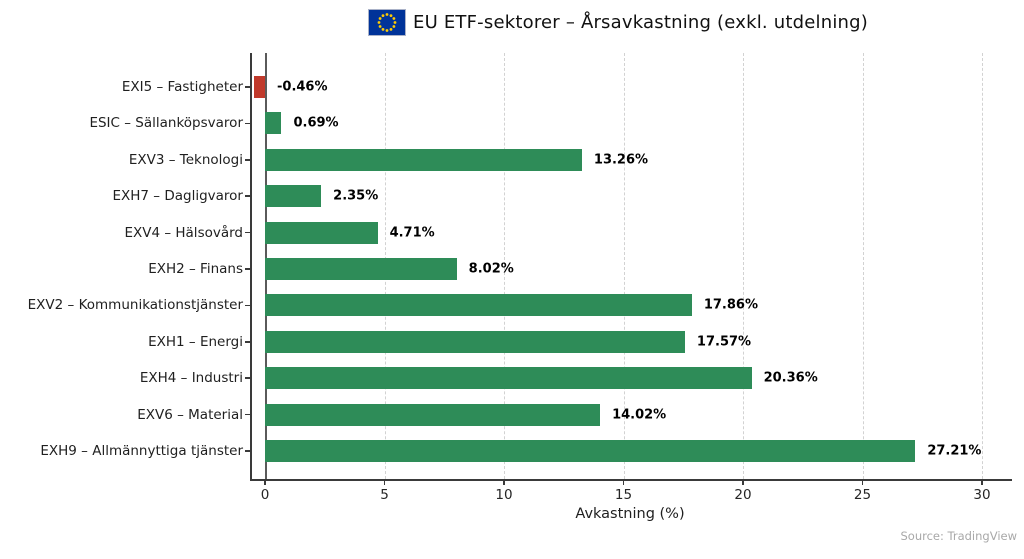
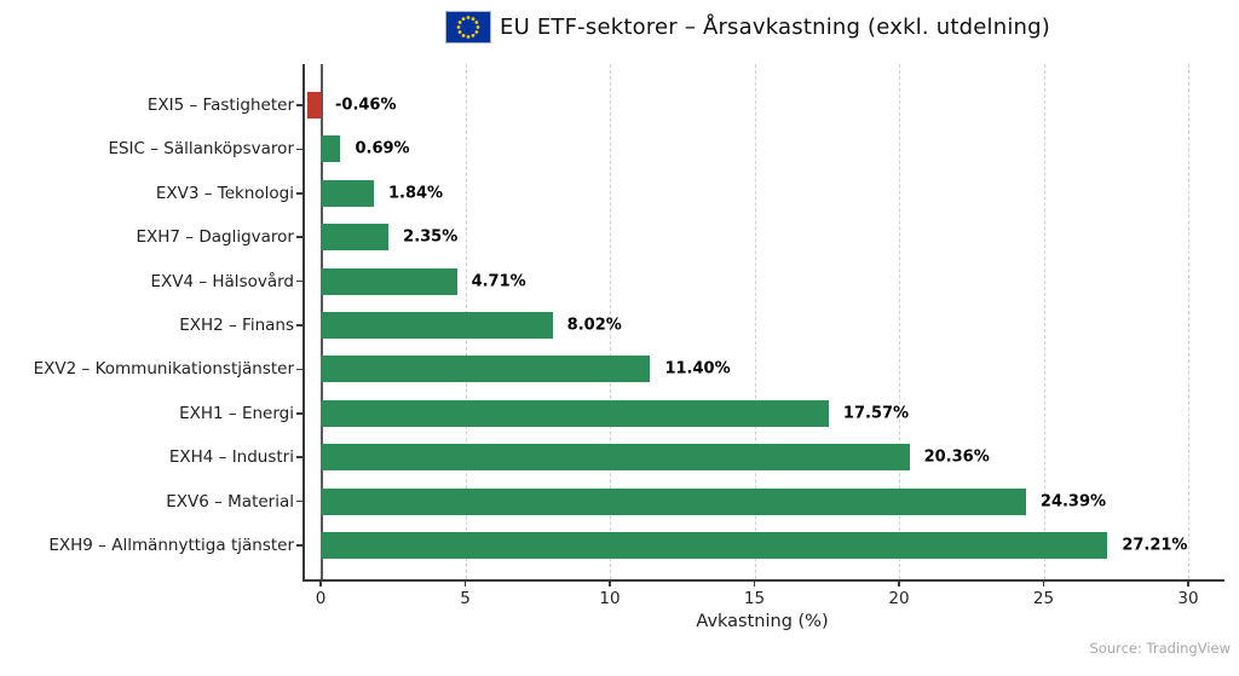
EXV3 – Teknologi: 13.26% -> 1.84%
EXV2 – Kommunikationstjänster: 17.86% -> 11.40%
EXV6 – Material: 14.02% -> 24.39%
